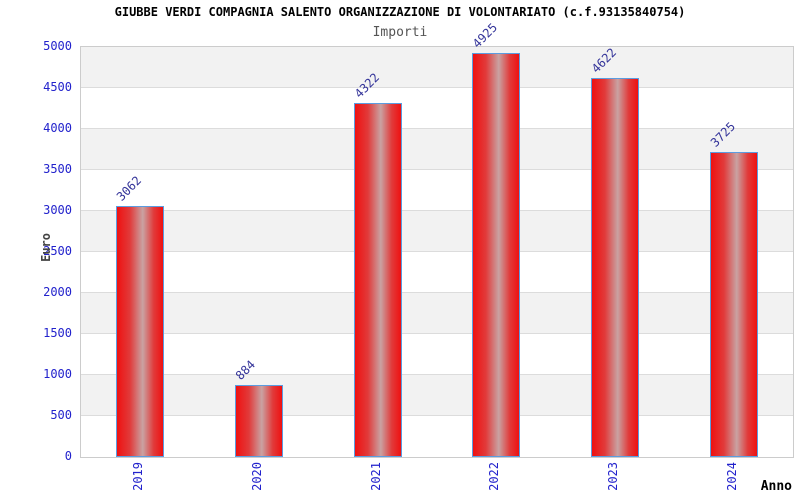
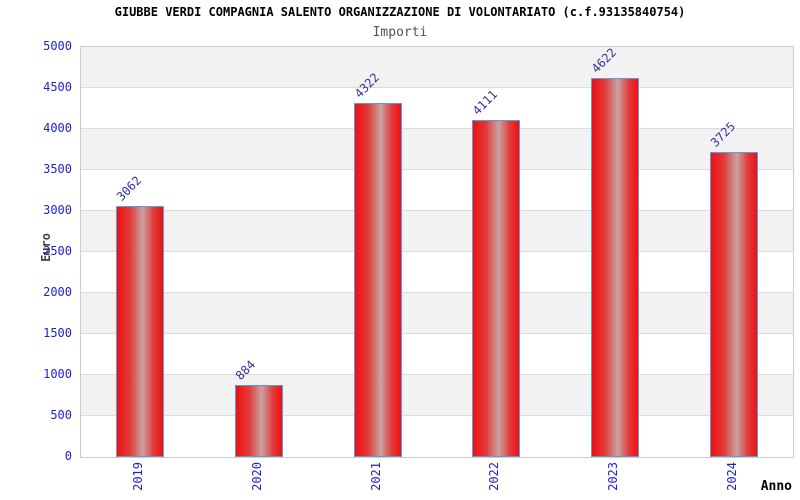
2022: 4925 -> 4111
